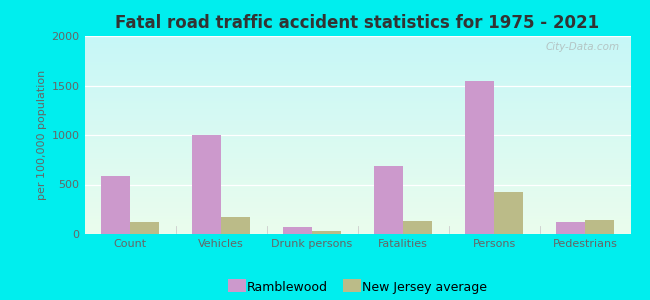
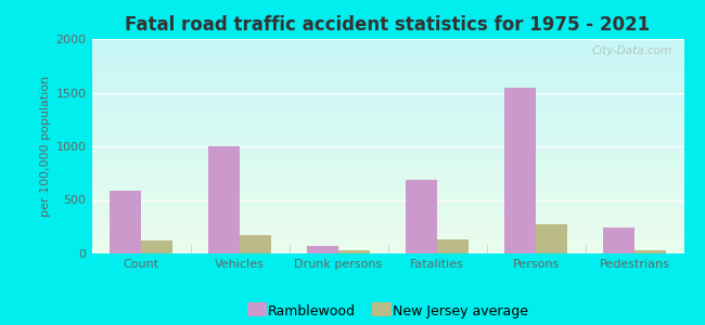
New Jersey average/Persons: 420 -> 280
Ramblewood/Pedestrians: 120 -> 240
New Jersey average/Pedestrians: 140 -> 30
